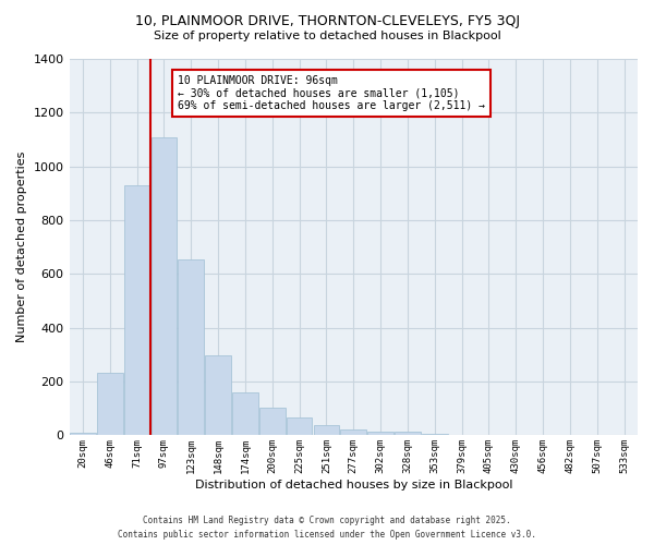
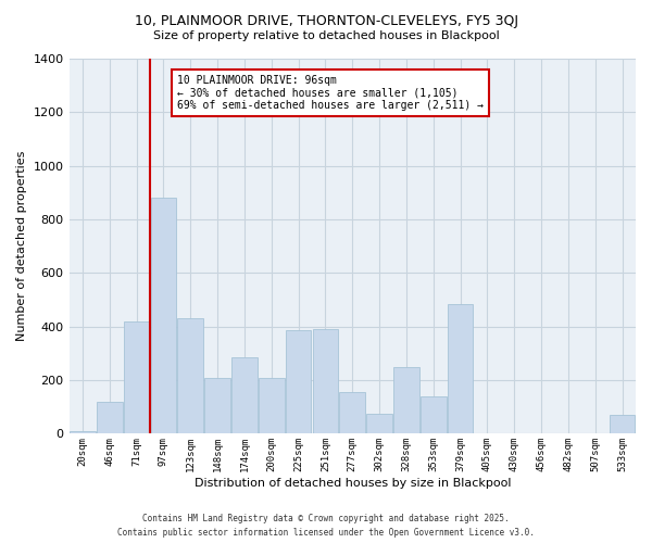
46sqm: 234 -> 120
71sqm: 930 -> 420
97sqm: 1110 -> 880
123sqm: 655 -> 430
148sqm: 298 -> 210
174sqm: 160 -> 285
200sqm: 105 -> 210
225sqm: 68 -> 385
251sqm: 40 -> 390
277sqm: 20 -> 155
302sqm: 13 -> 75
328sqm: 15 -> 250
353sqm: 5 -> 140
379sqm: 2 -> 485
533sqm: 2 -> 70
